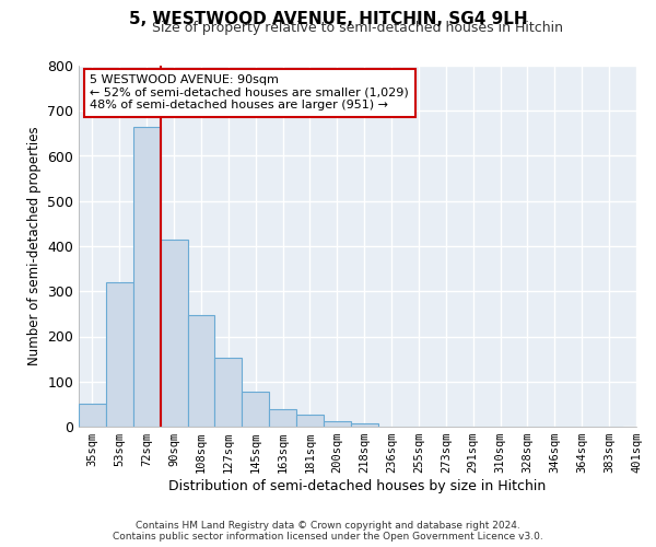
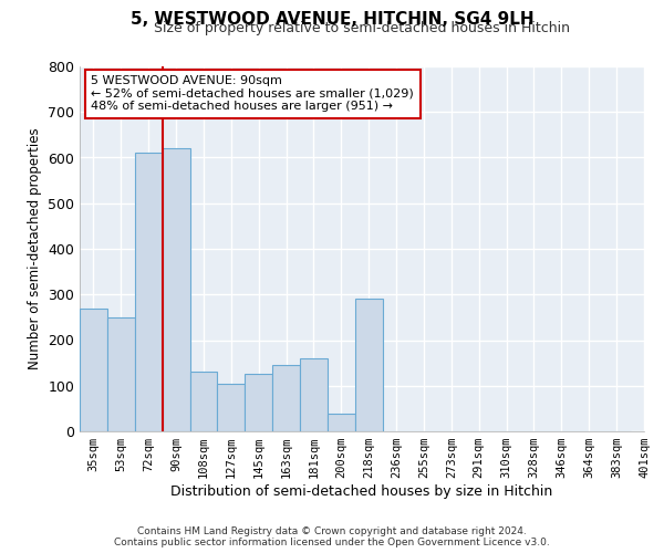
35sqm: 50 -> 270
53sqm: 320 -> 250
72sqm: 665 -> 610
90sqm: 415 -> 620
108sqm: 248 -> 130
127sqm: 153 -> 105
145sqm: 78 -> 125
163sqm: 40 -> 145
181sqm: 27 -> 160
200sqm: 13 -> 40
218sqm: 7 -> 290
